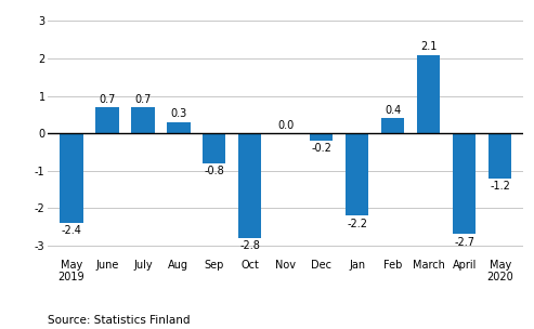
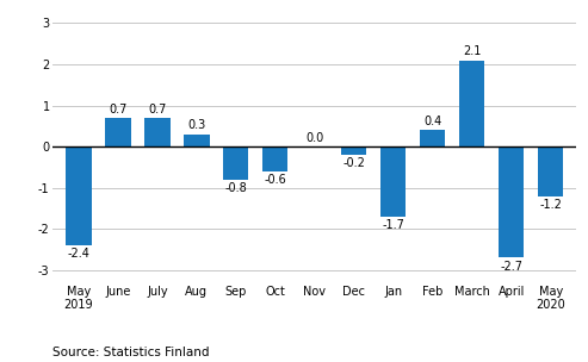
Oct: -2.8 -> -0.6
Jan: -2.2 -> -1.7
